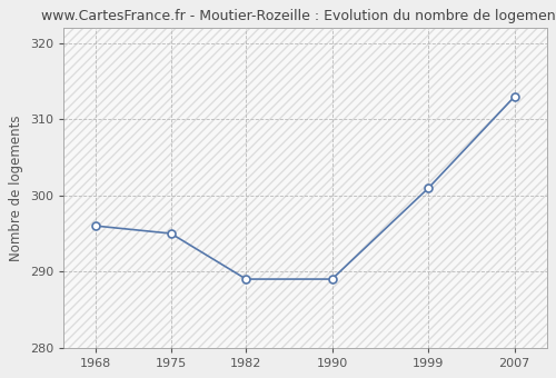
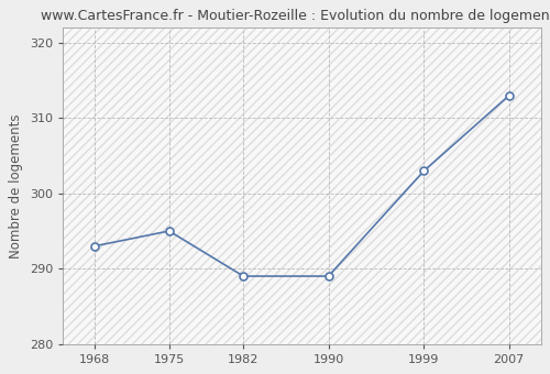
1968: 296 -> 293
1999: 301 -> 303
